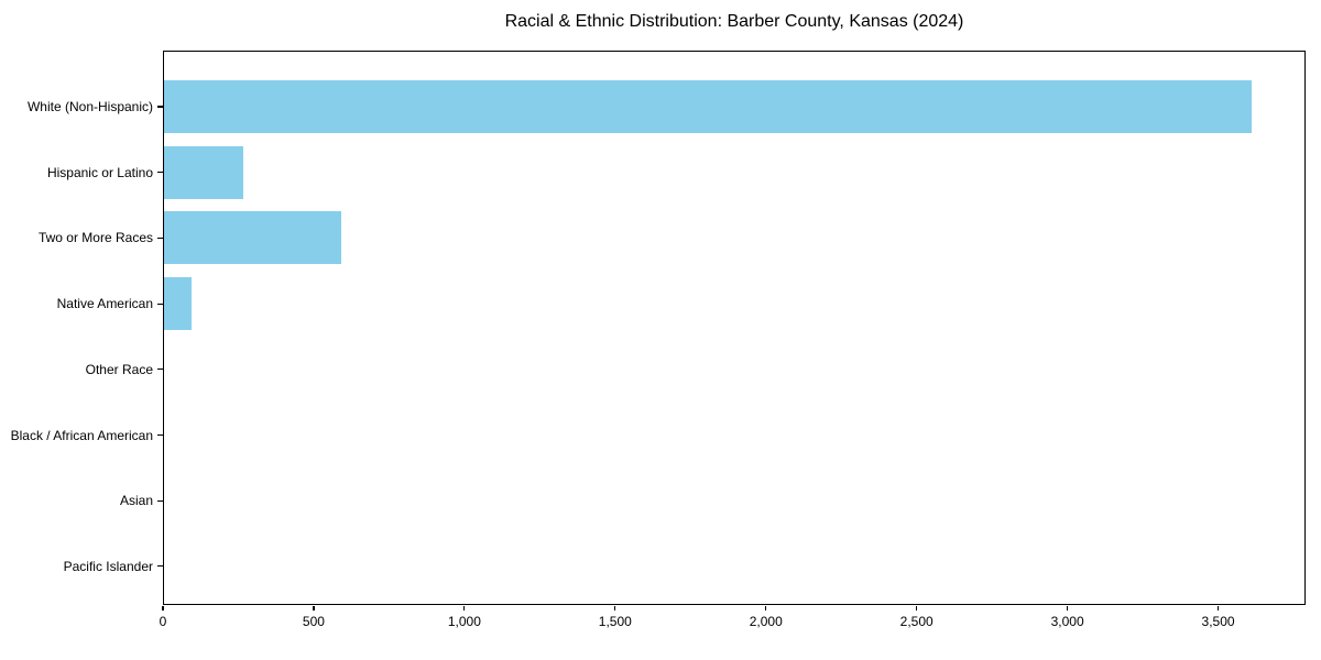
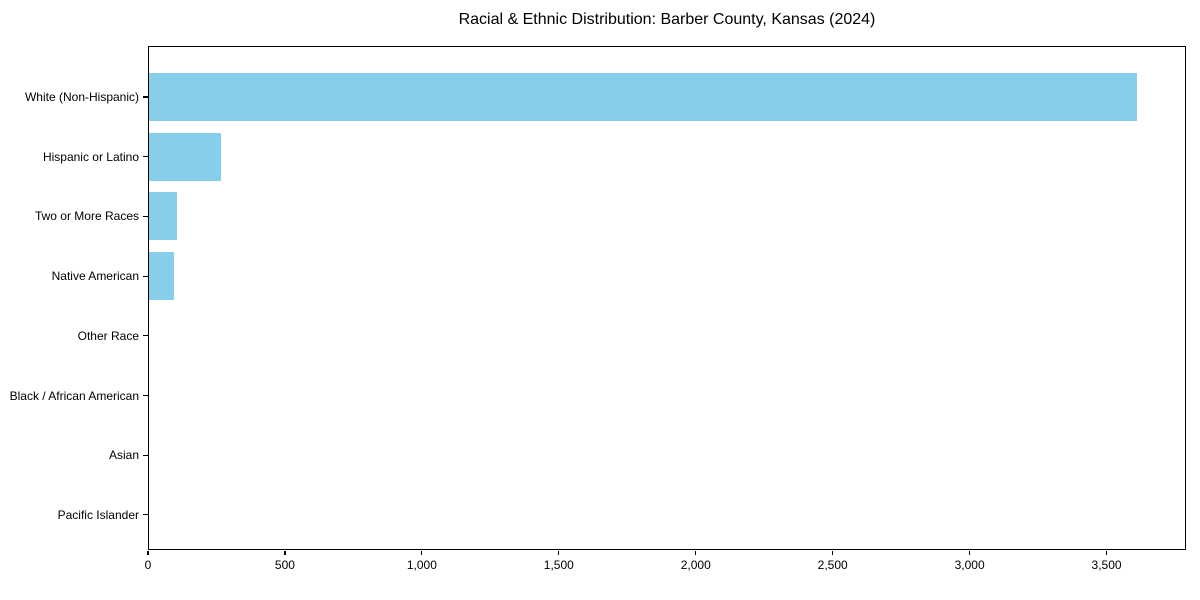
Two or More Races: 590 -> 100
